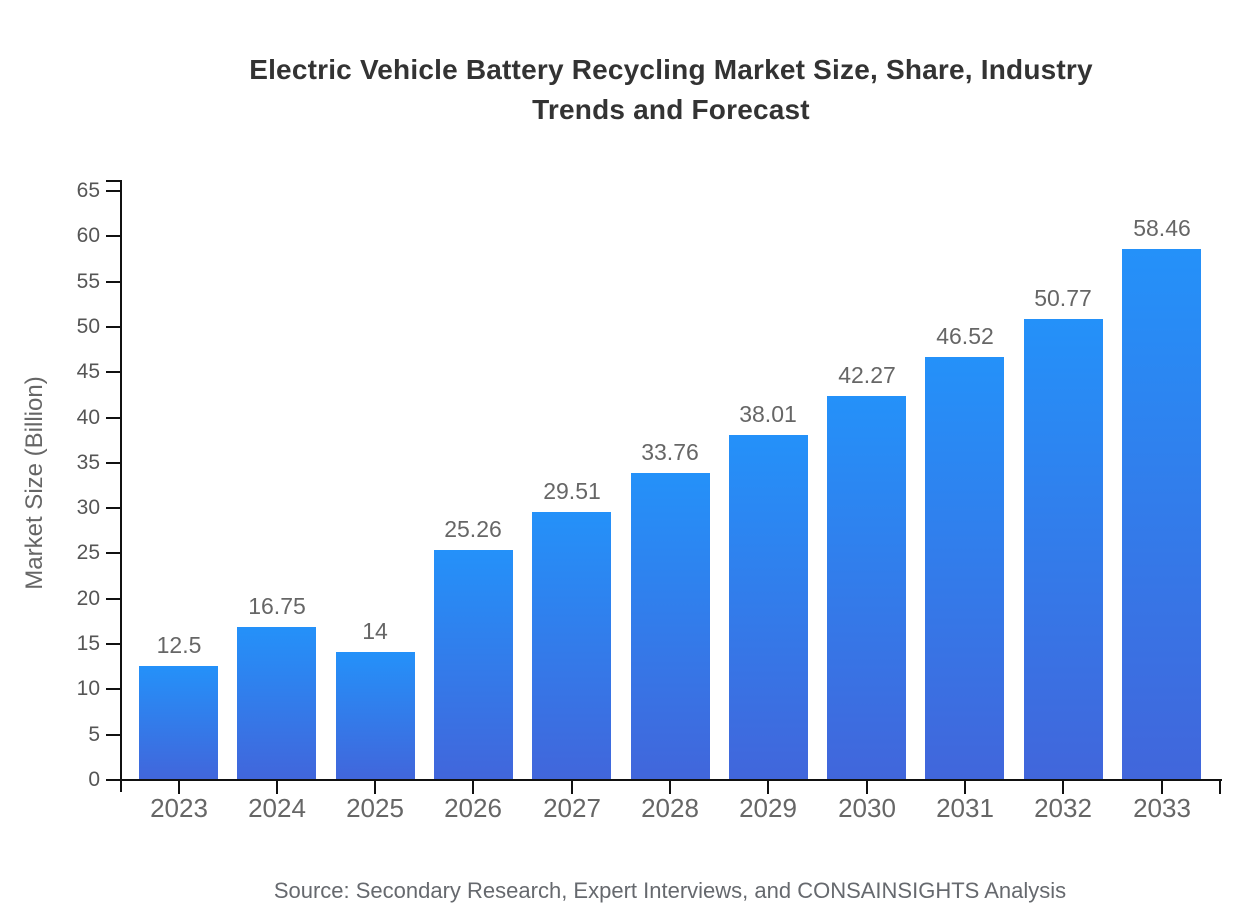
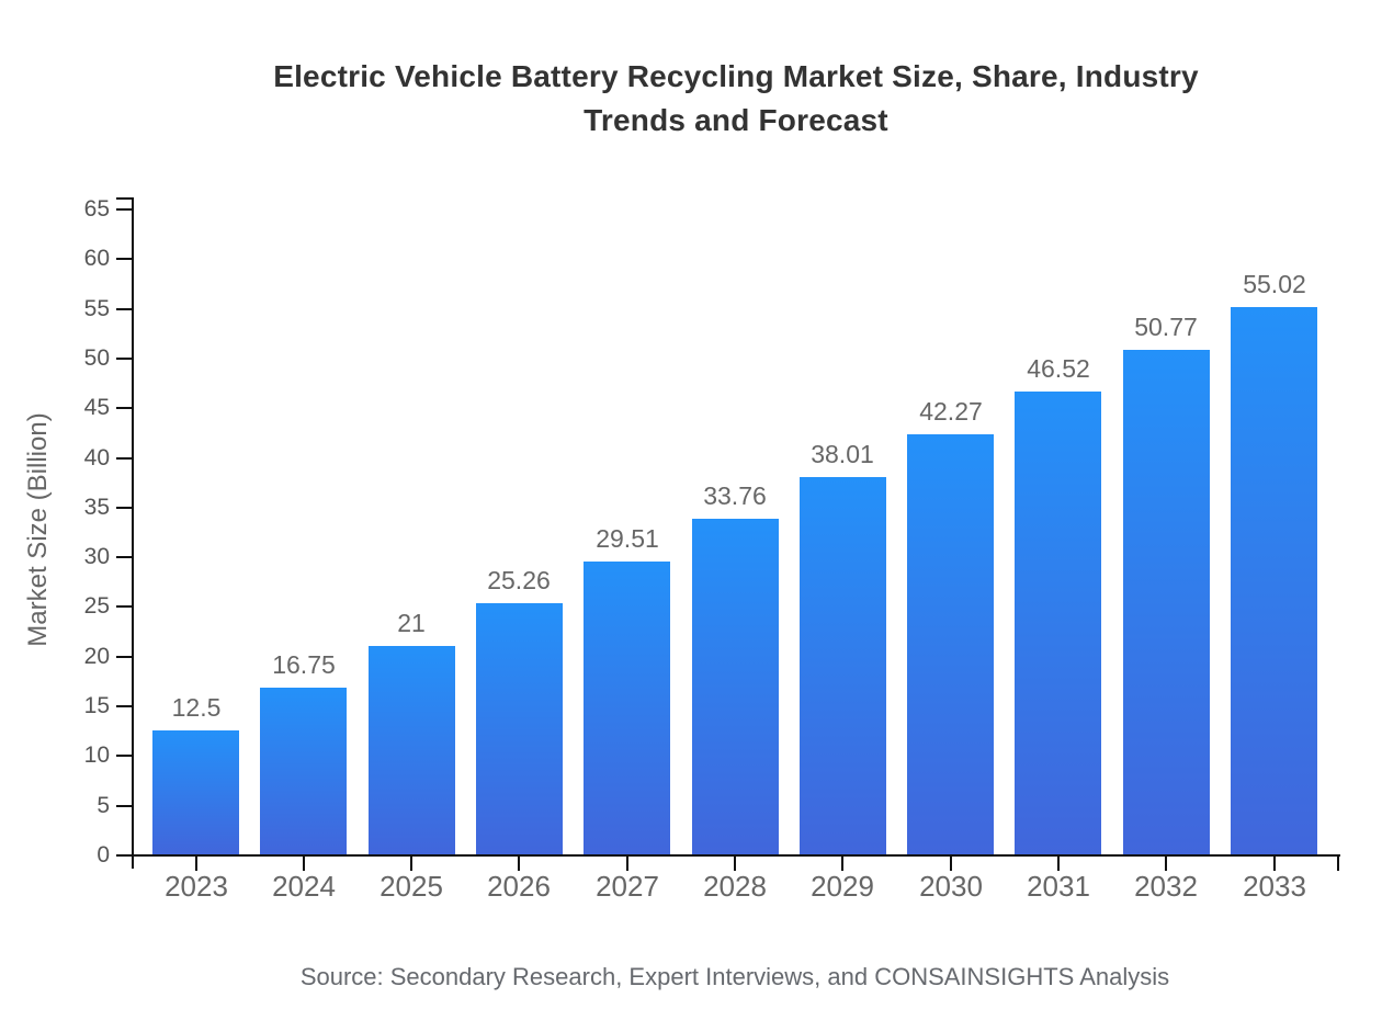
2025: 14 -> 21
2033: 58.46 -> 55.02
